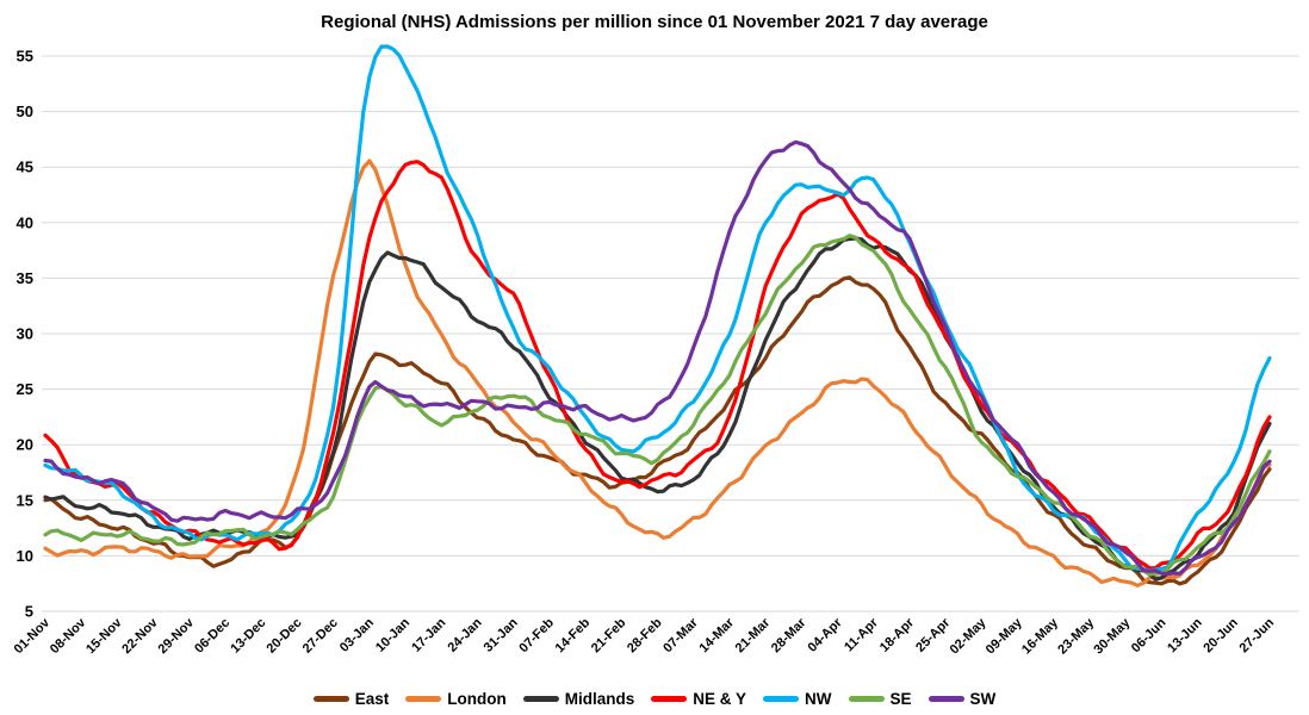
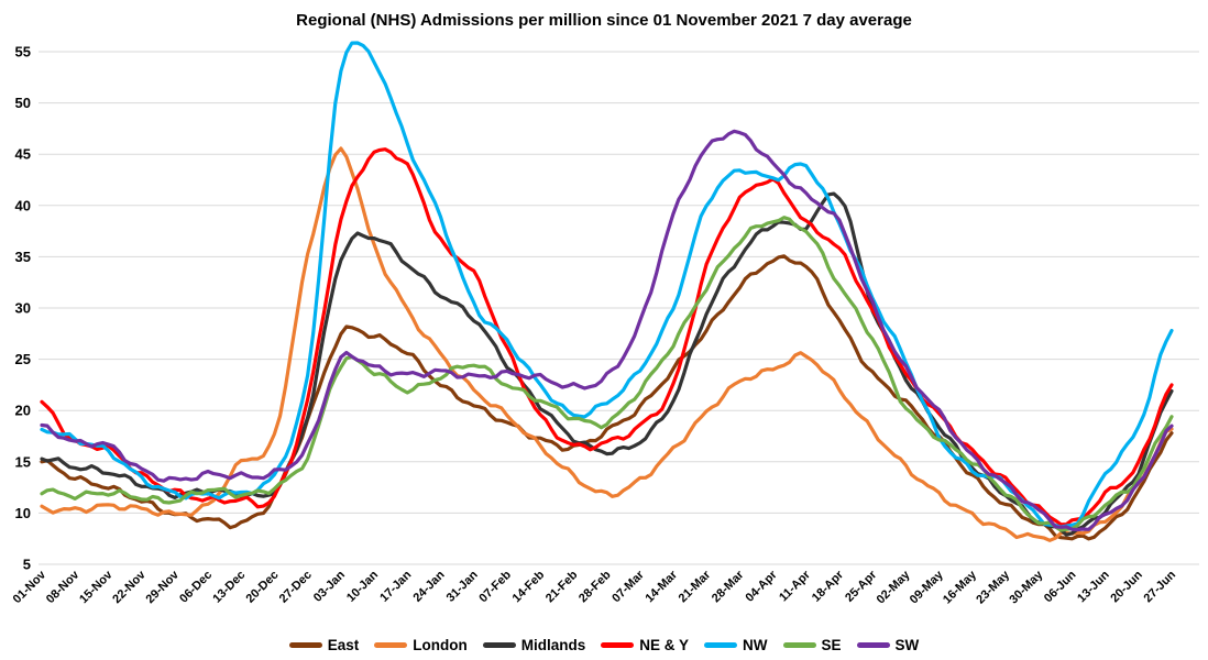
East/13-Dec: 11 -> 9
London/13-Dec: 12 -> 15
London/04-Apr: 26 -> 24
Midlands/18-Apr: 36 -> 41
